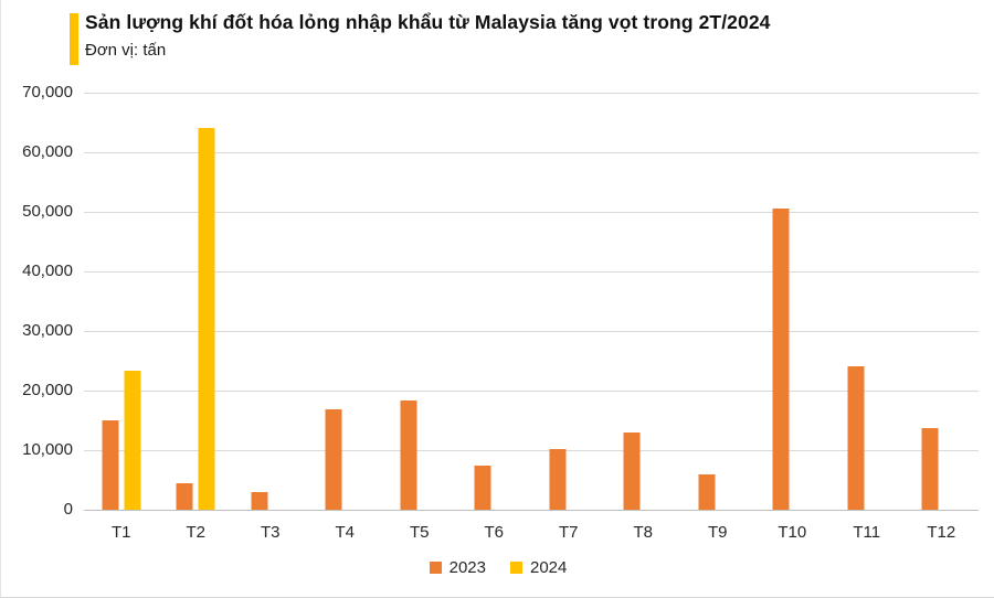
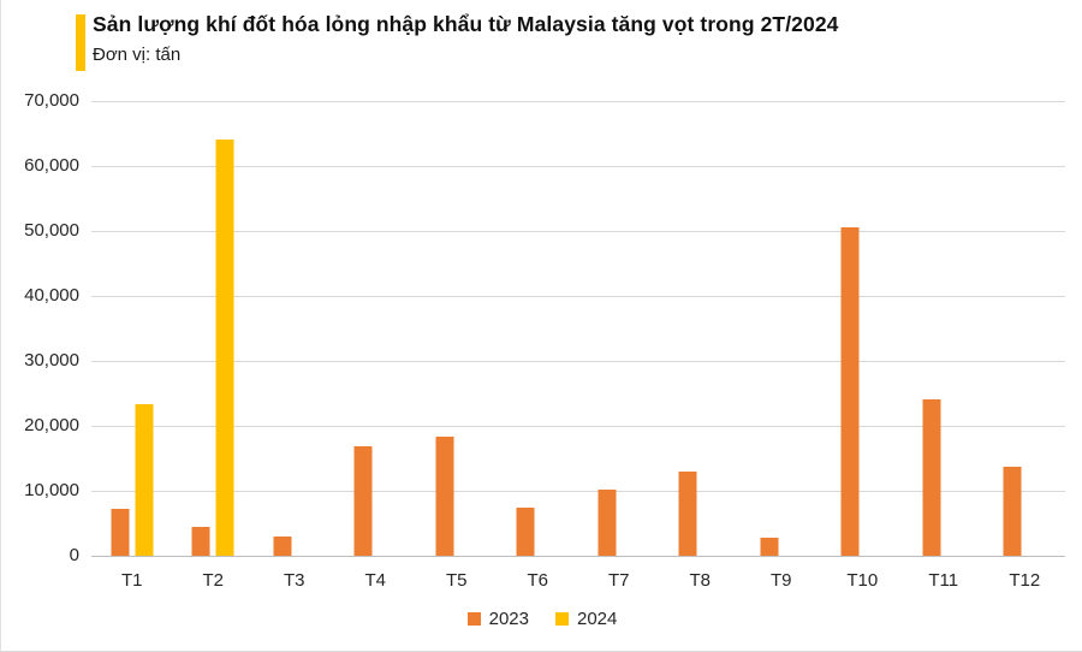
2023/T1: 15000 -> 7000
2023/T9: 6000 -> 3000
